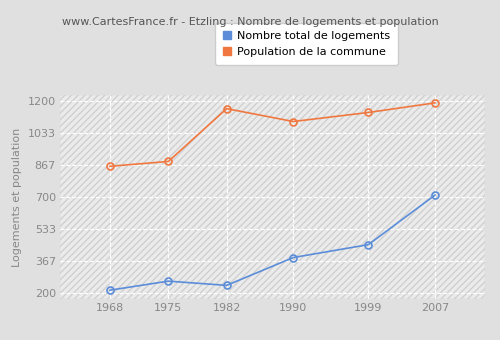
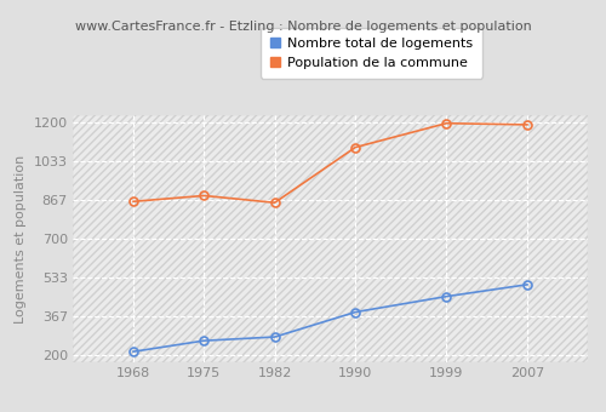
Nombre total de logements/1982: 240 -> 280
Population de la commune/1982: 1160 -> 860
Population de la commune/1999: 1140 -> 1200
Nombre total de logements/2007: 710 -> 500
